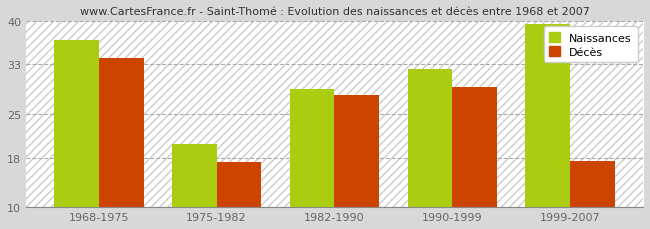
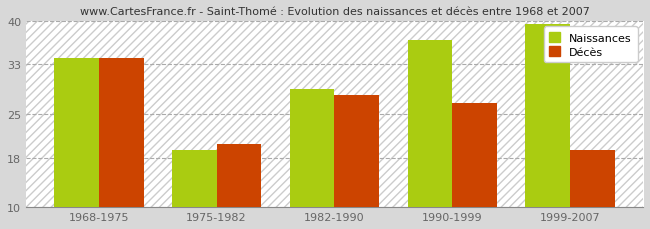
Naissances/1968-1975: 37.0 -> 34.0
Naissances/1975-1982: 20.2 -> 19.2
Décès/1975-1982: 17.2 -> 20.2
Naissances/1990-1999: 32.2 -> 37.0
Décès/1990-1999: 29.4 -> 26.8
Décès/1999-2007: 17.4 -> 19.2
